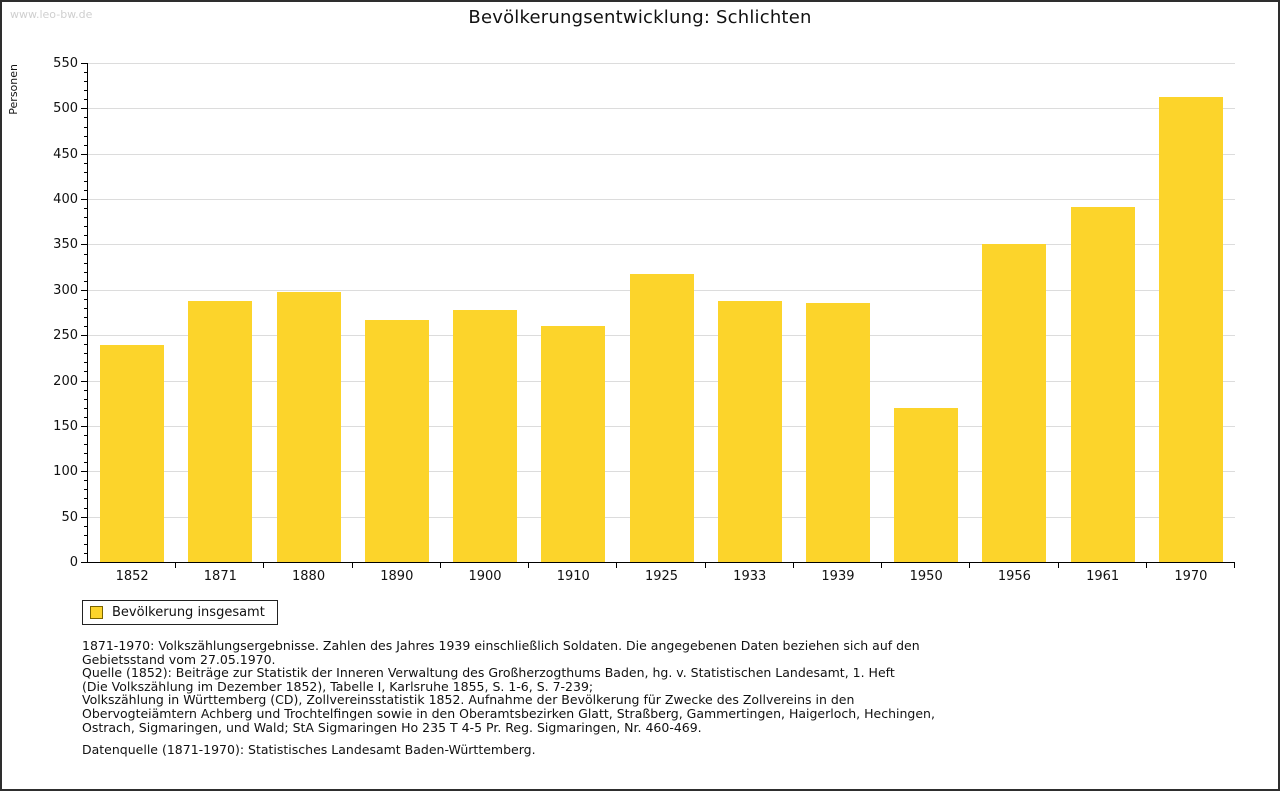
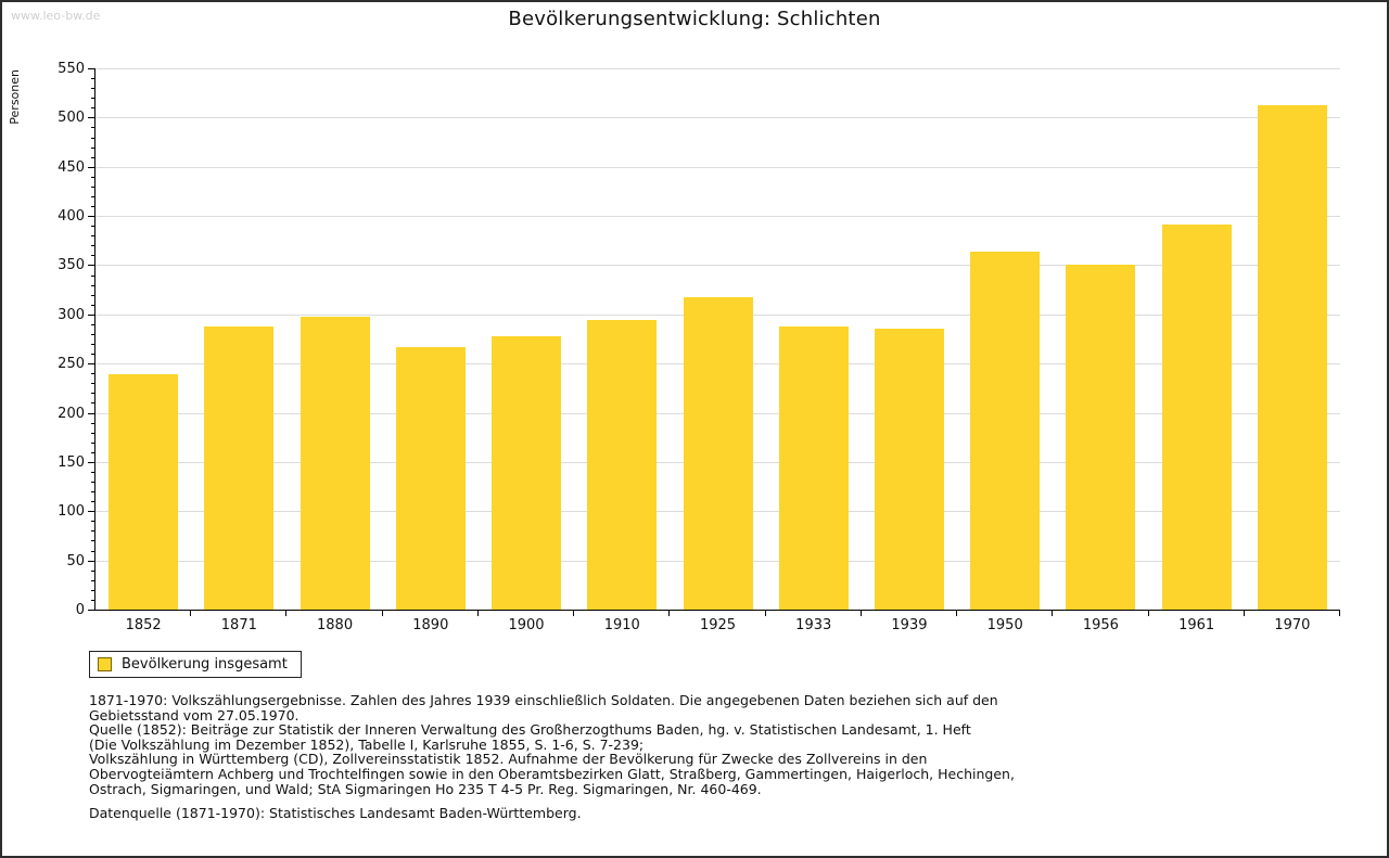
1910: 260 -> 290
1950: 170 -> 360
